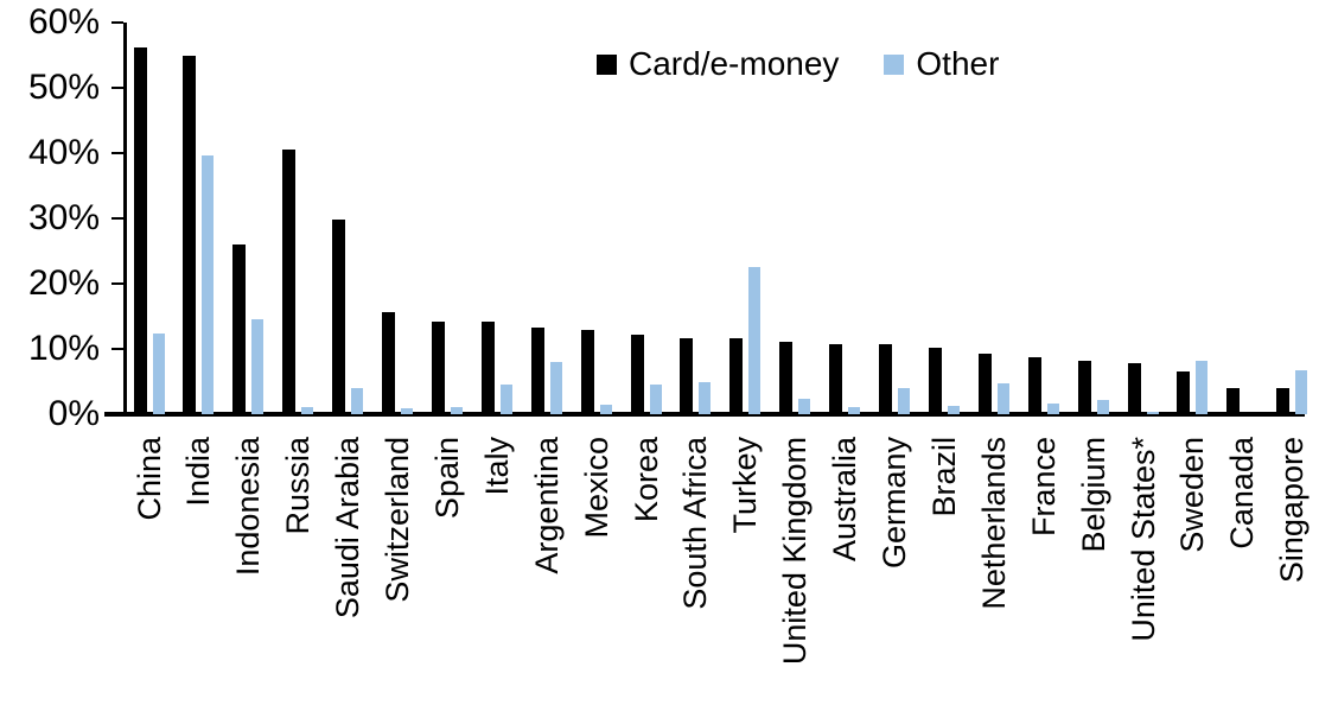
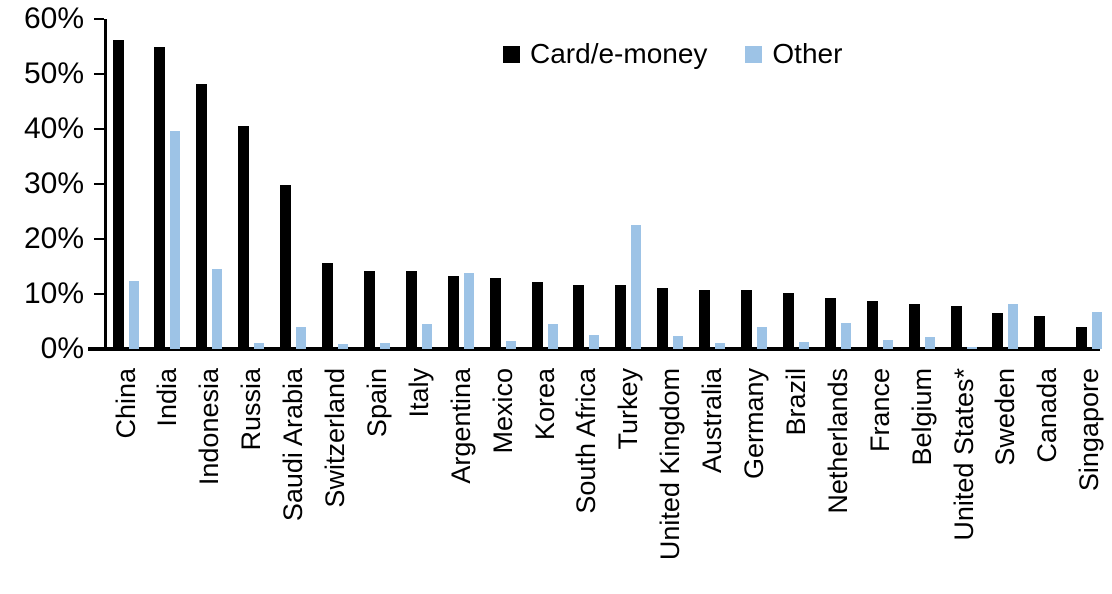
Card/e-money/Indonesia: 26% -> 48%
Other/Argentina: 8% -> 14%
Other/South Africa: 5% -> 3%
Card/e-money/Canada: 4% -> 6%
